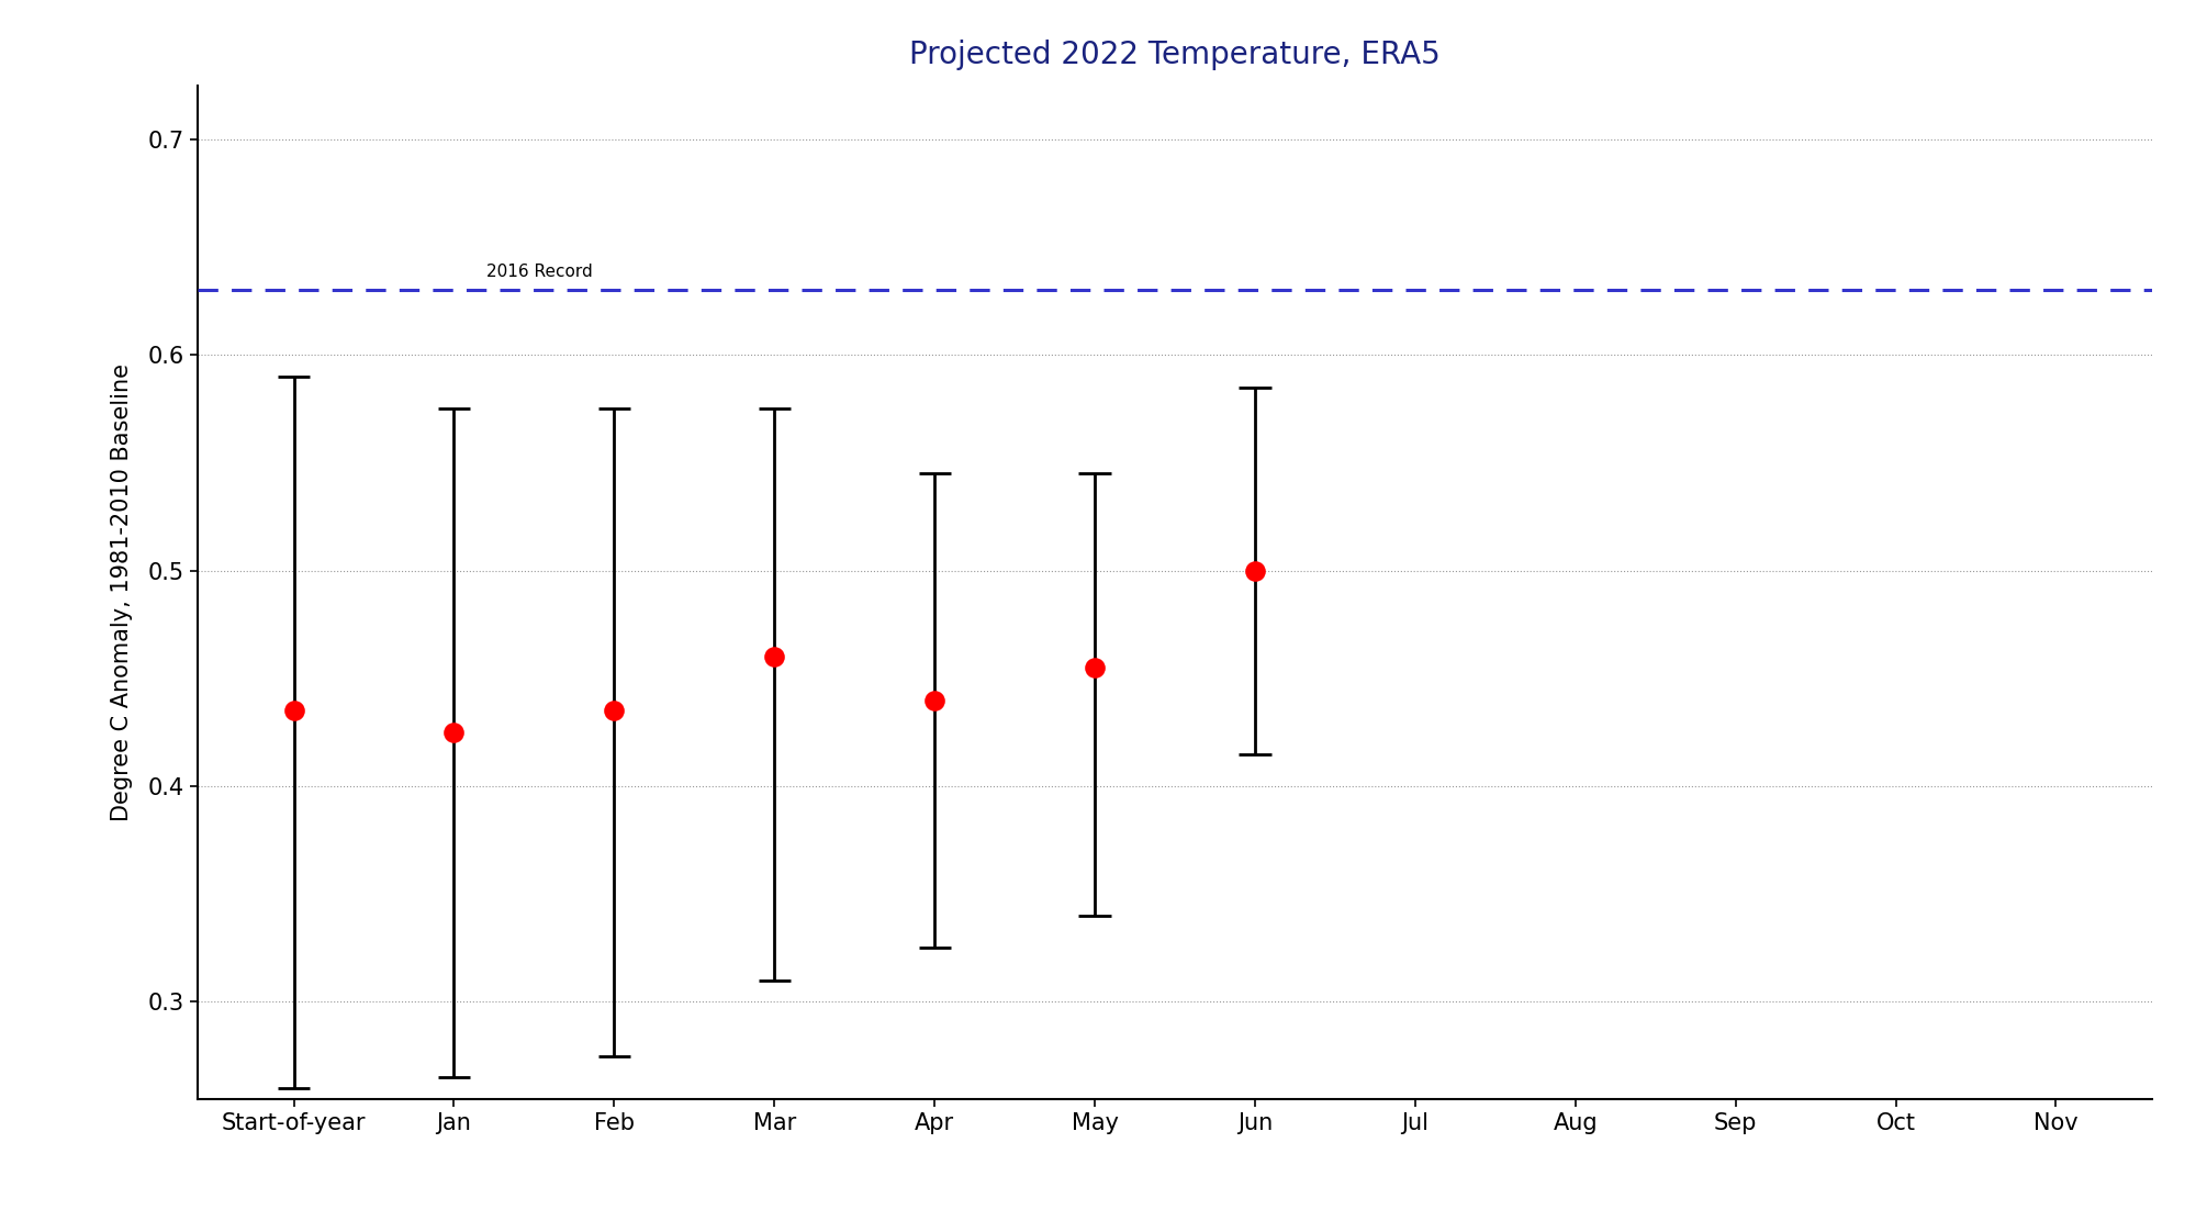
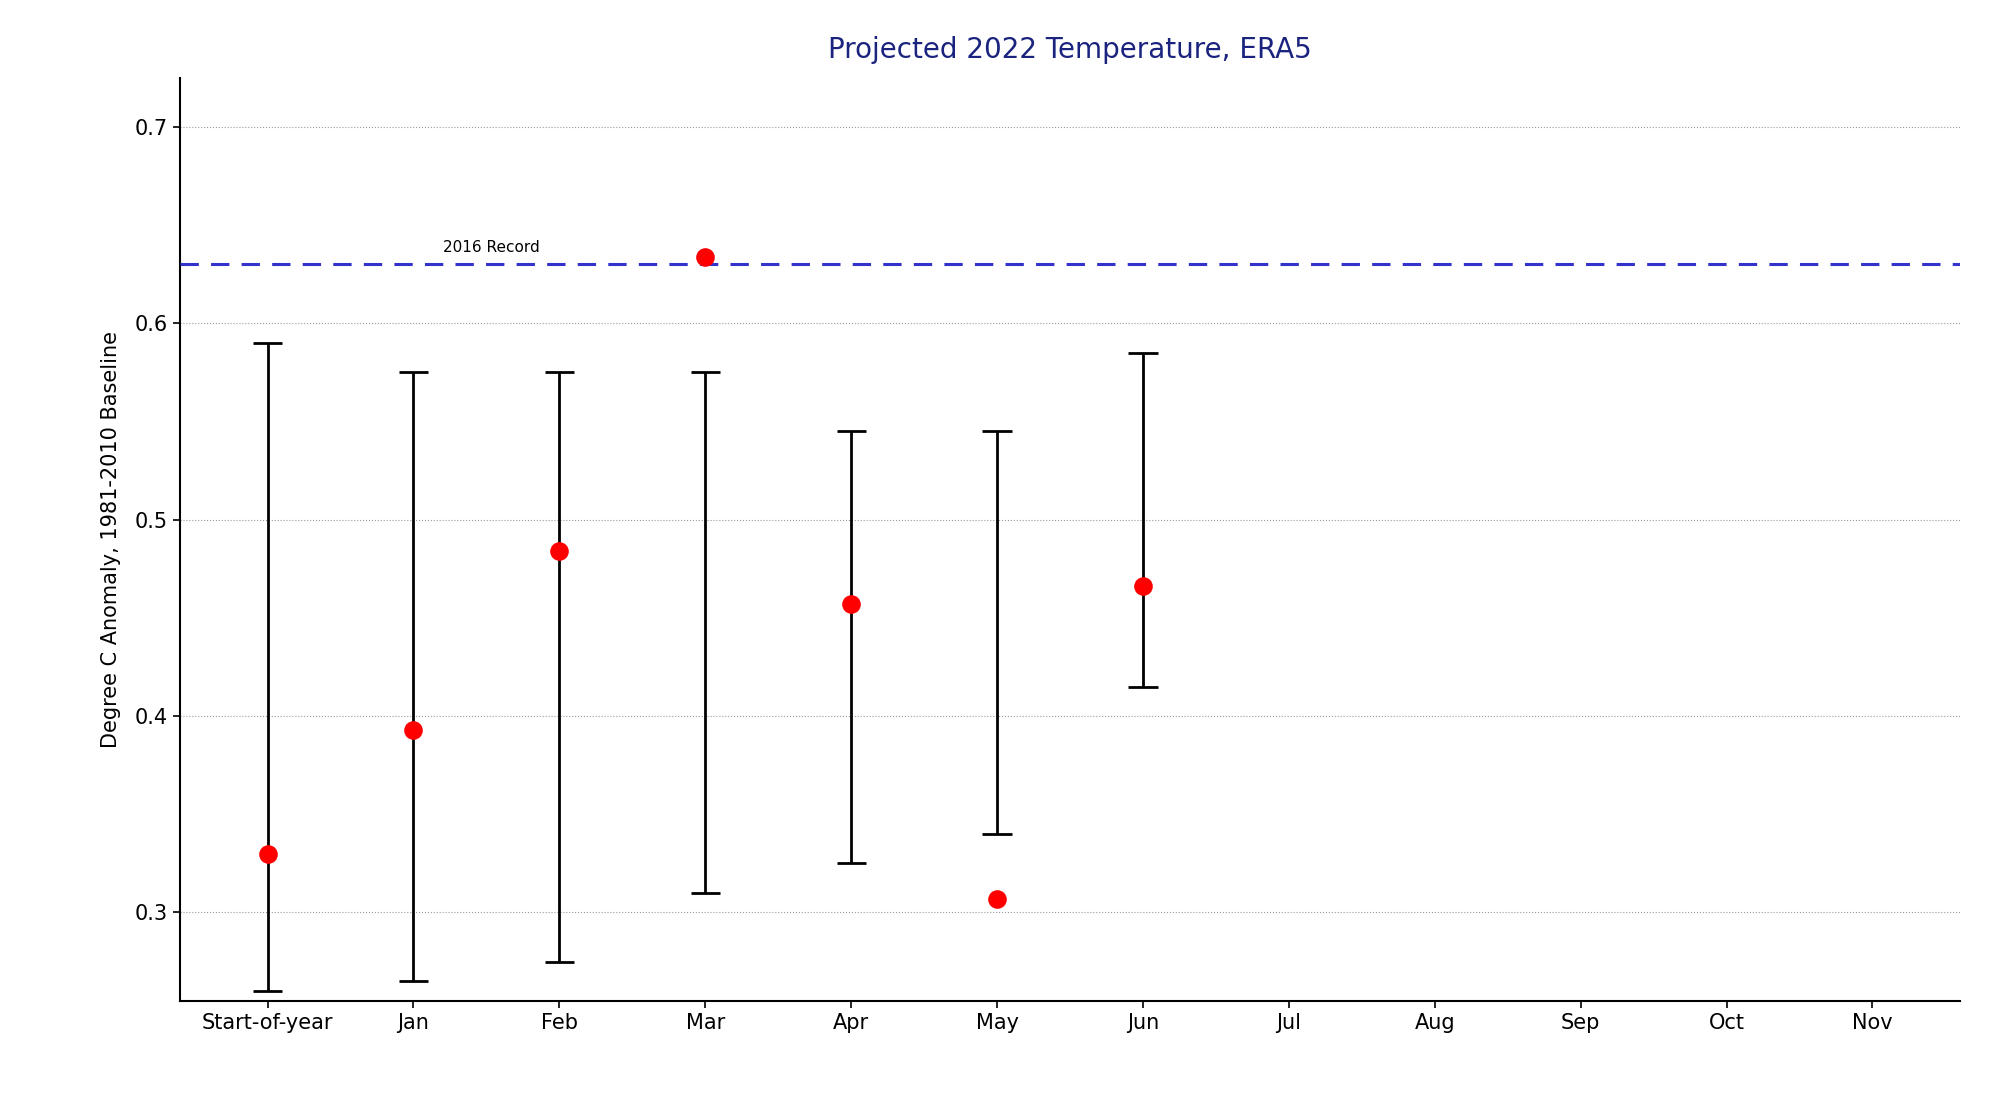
Start-of-year: 0.435 -> 0.330
Jan: 0.425 -> 0.393
Feb: 0.435 -> 0.484
Mar: 0.460 -> 0.634
Apr: 0.440 -> 0.457
May: 0.455 -> 0.307
Jun: 0.500 -> 0.466
